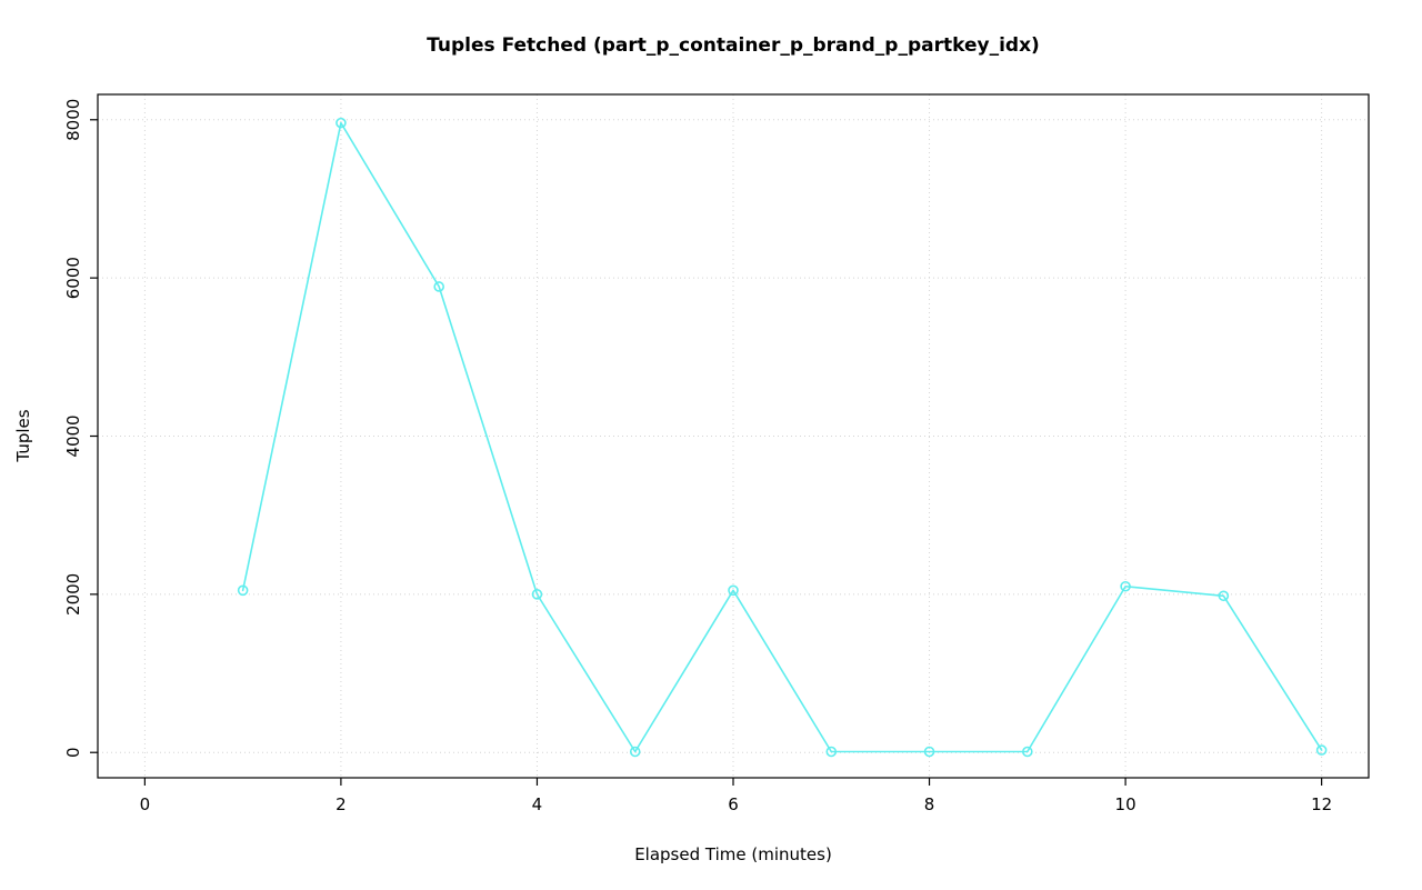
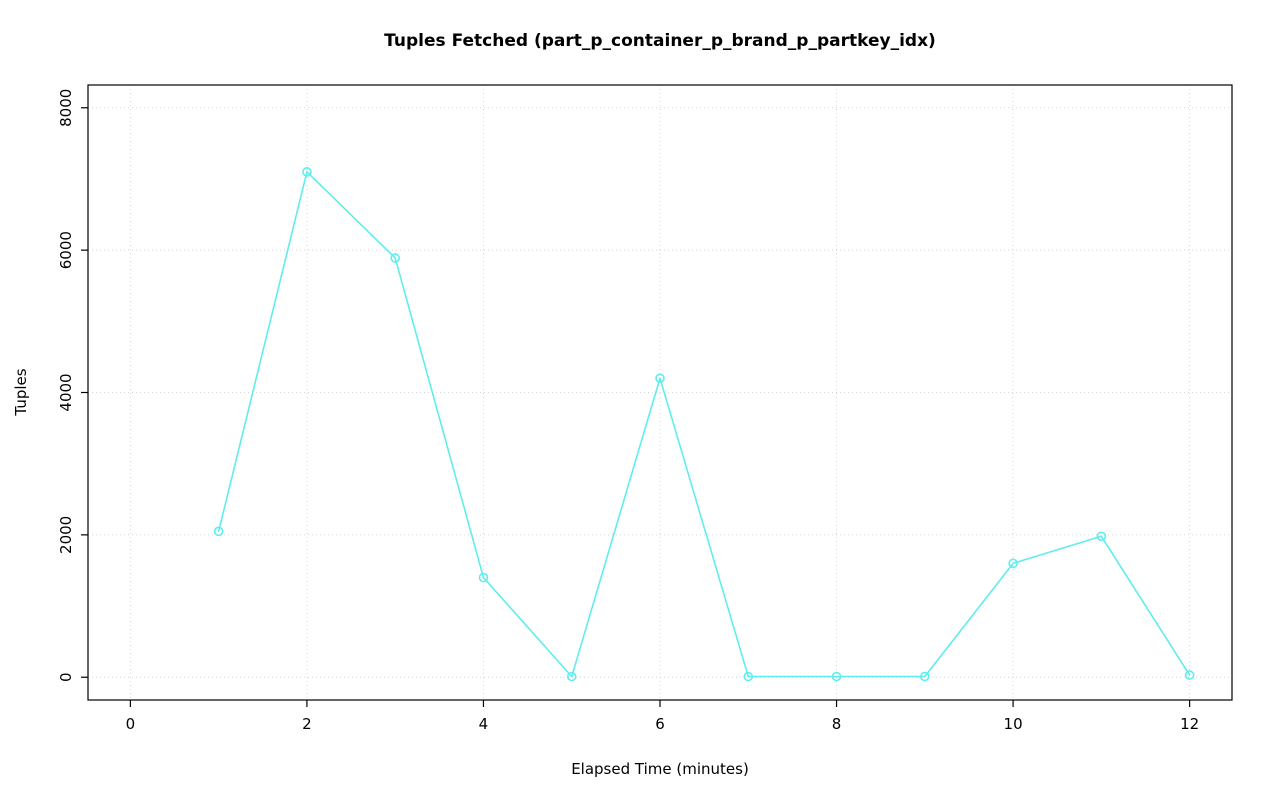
2: 8000 -> 7100
4: 2000 -> 1400
6: 2000 -> 4200
10: 2100 -> 1600
